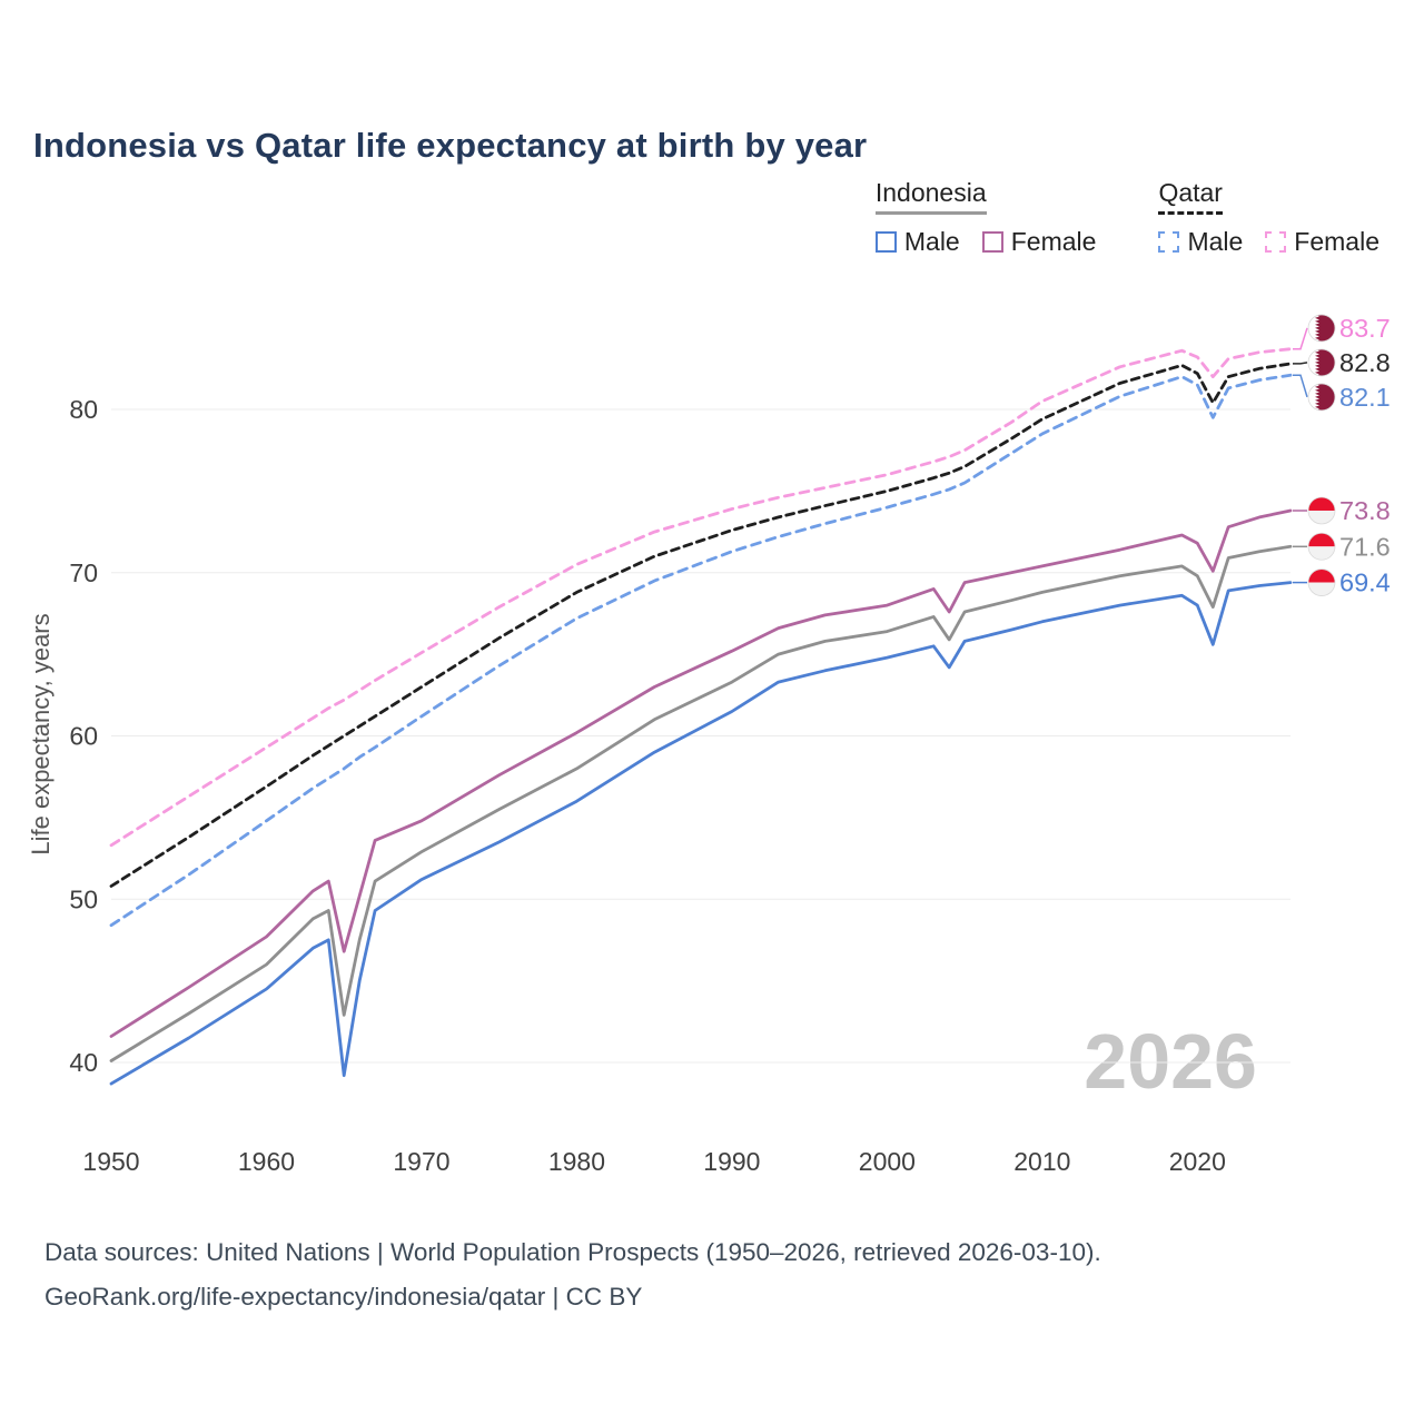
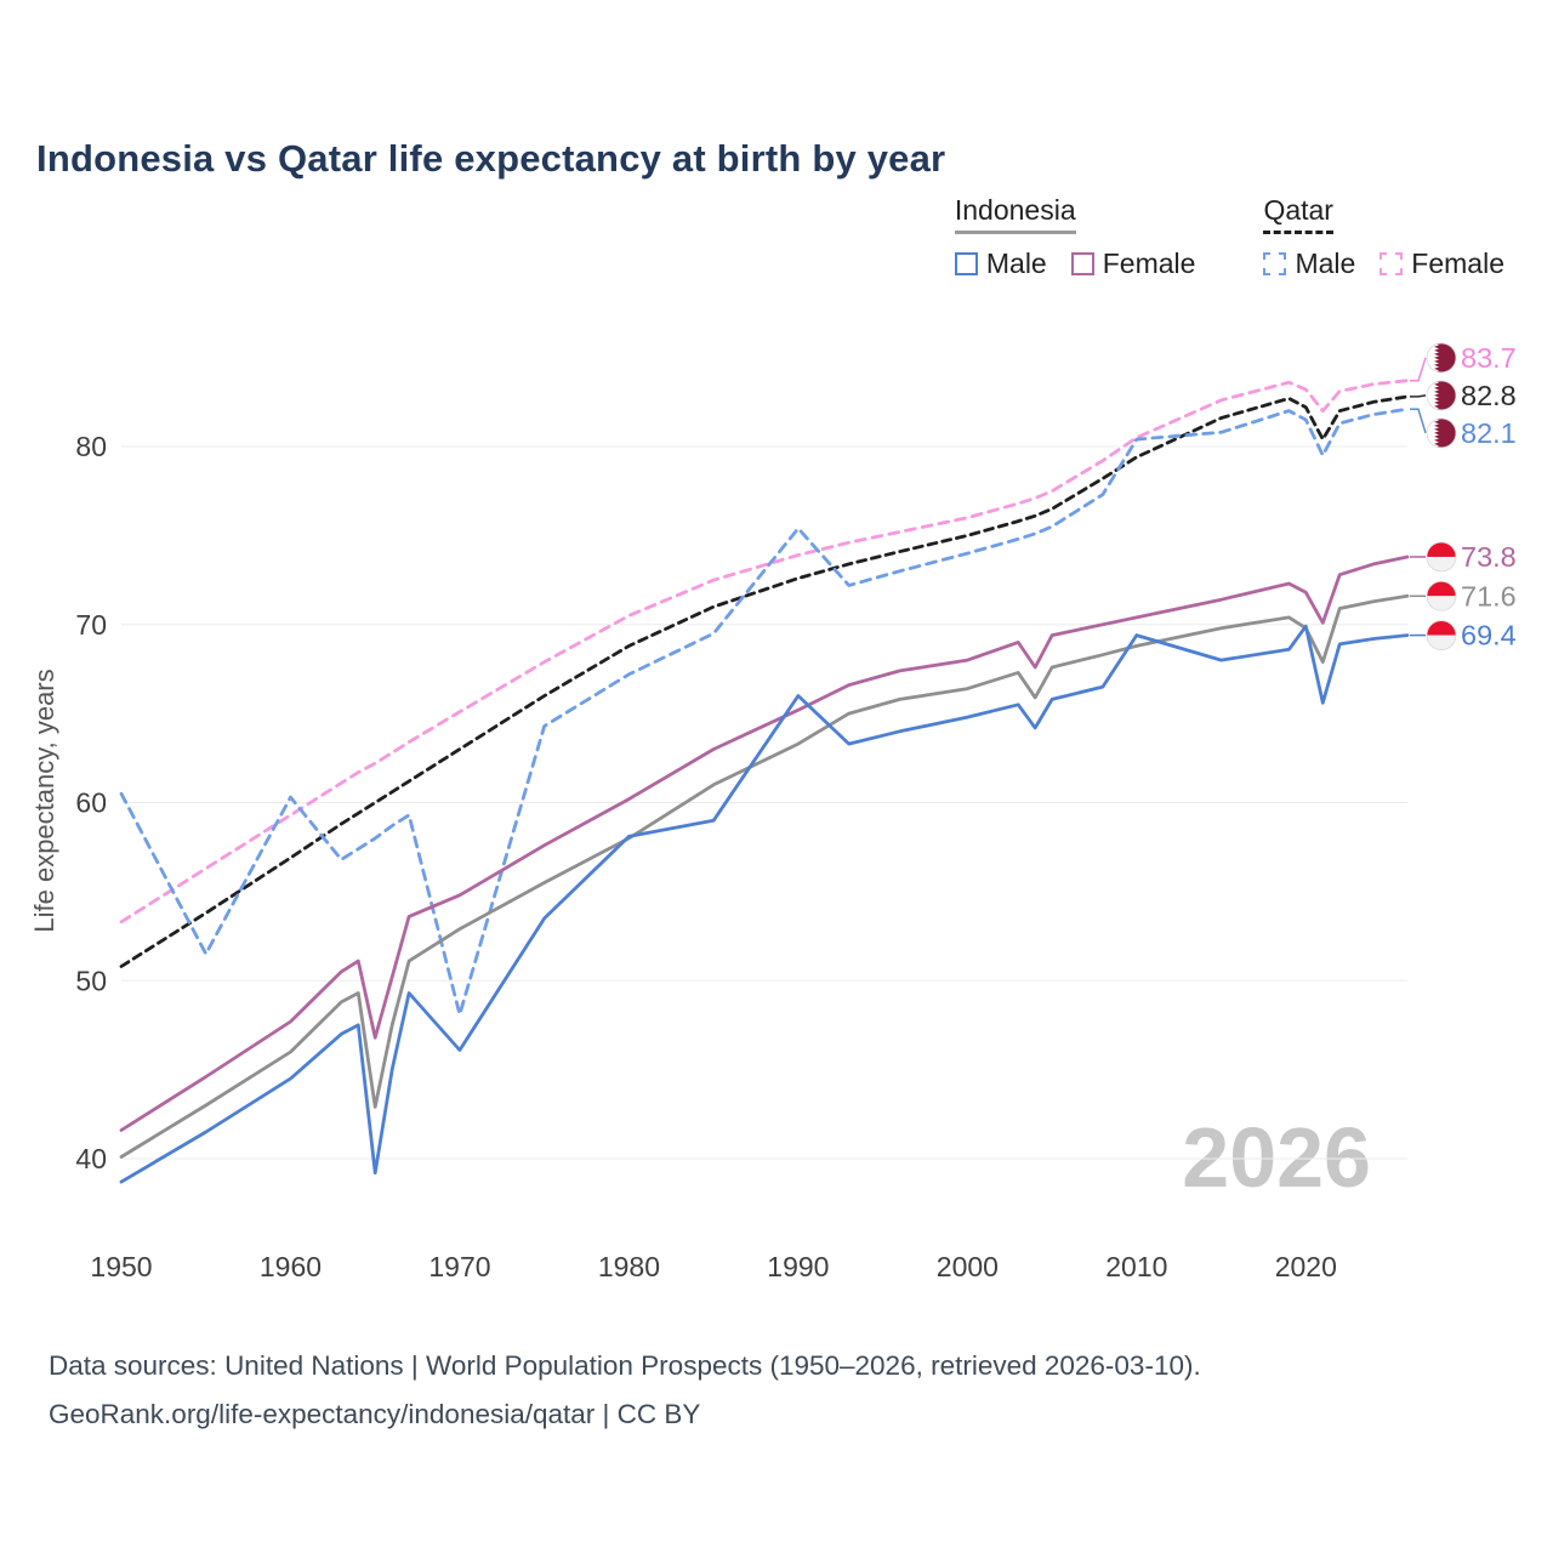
Qatar Male/1950: 48.4 -> 60.5
Qatar Male/1960: 54.8 -> 60.3
Qatar Male/1970: 61.2 -> 48.1
Indonesia Male/1970: 51.2 -> 46.1
Indonesia Male/1980: 56.0 -> 58.1
Qatar Male/1990: 71.3 -> 75.4
Indonesia Male/1990: 61.5 -> 66.0
Qatar Male/2010: 78.5 -> 80.4
Indonesia Male/2010: 67.0 -> 69.4
Indonesia Male/2020: 68.0 -> 69.9
